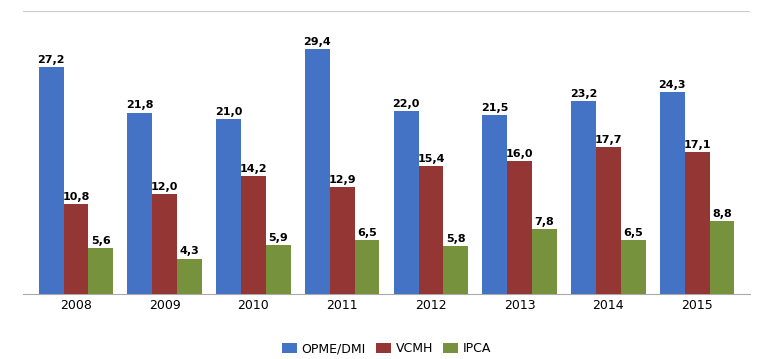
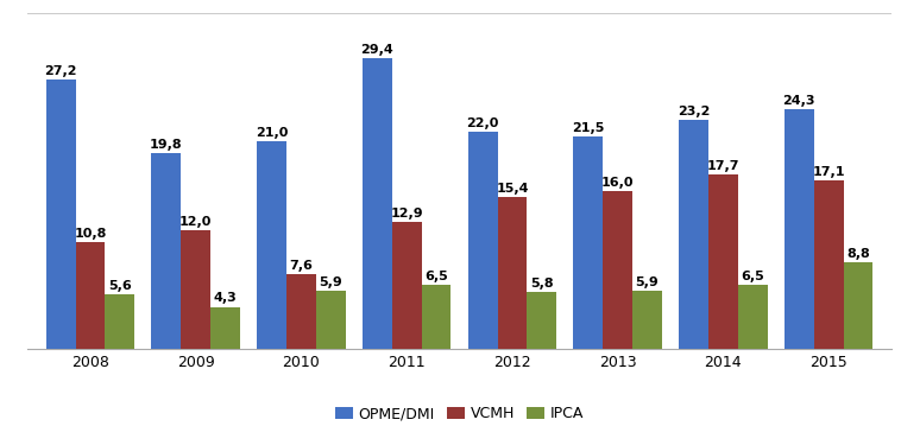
OPME/DMI/2009: 21,8 -> 19,8
VCMH/2010: 14,2 -> 7,6
IPCA/2013: 7,8 -> 5,9
